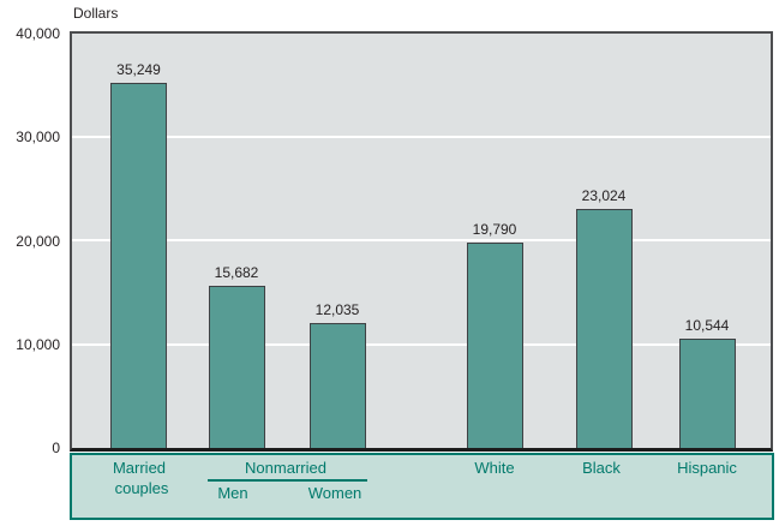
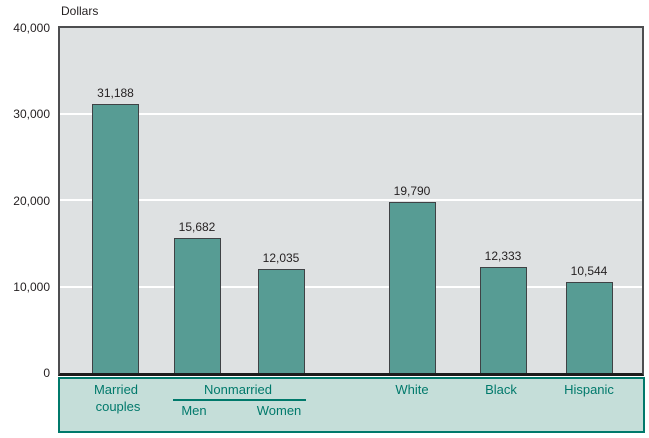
Married couples: 35,249 -> 31,188
Black: 23,024 -> 12,333
